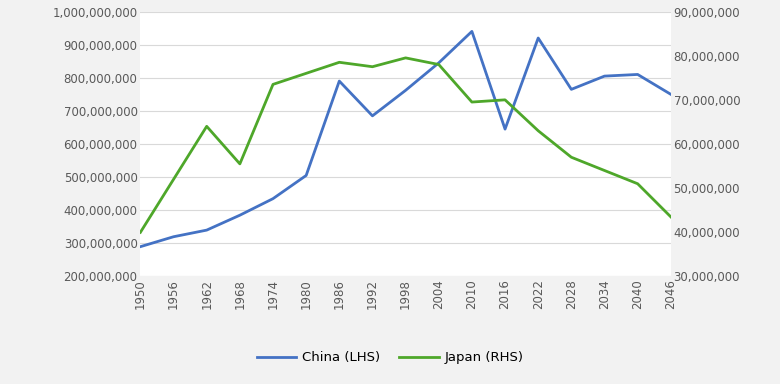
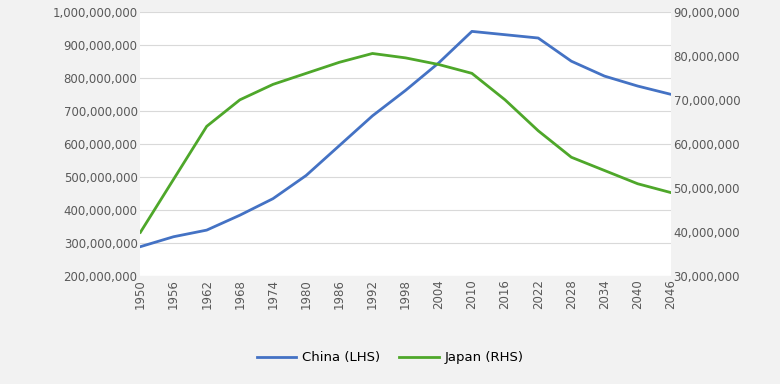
Japan (RHS)/1968: 55,500,000 -> 70,000,000
China (LHS)/1986: 790,000,000 -> 595,000,000
Japan (RHS)/1992: 77,500,000 -> 80,500,000
Japan (RHS)/2010: 69,500,000 -> 76,000,000
China (LHS)/2016: 645,000,000 -> 930,000,000
China (LHS)/2028: 765,000,000 -> 850,000,000
China (LHS)/2040: 810,000,000 -> 775,000,000
Japan (RHS)/2046: 43,500,000 -> 49,000,000
